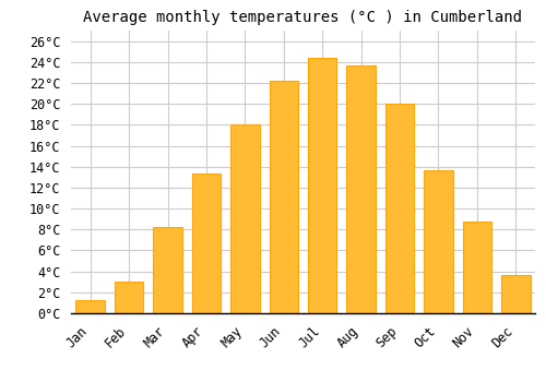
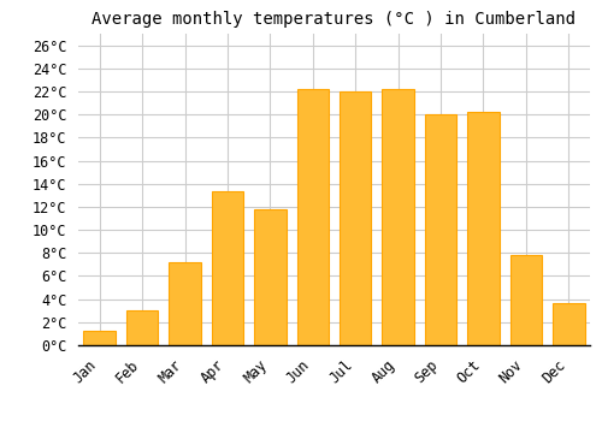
Mar: 8.2°C -> 7.2°C
May: 18.0°C -> 11.8°C
Jul: 24.4°C -> 22.0°C
Aug: 23.7°C -> 22.2°C
Oct: 13.7°C -> 20.2°C
Nov: 8.8°C -> 7.8°C
